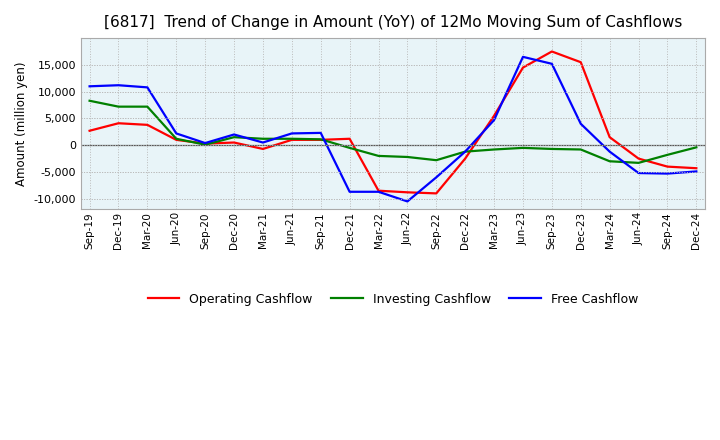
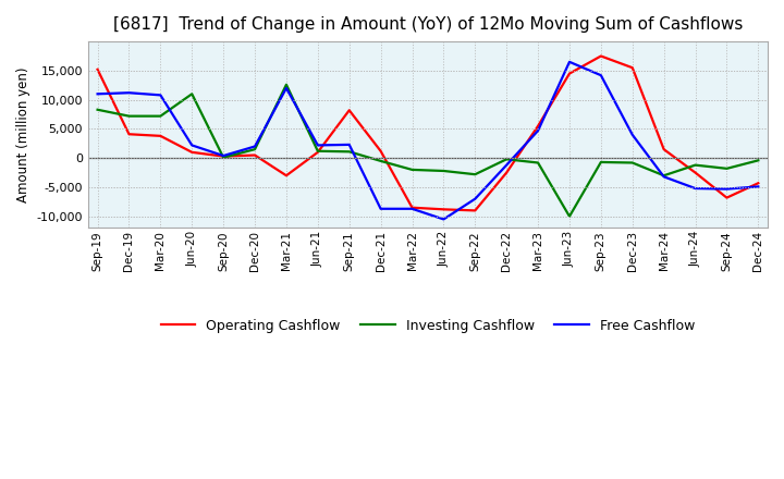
Operating Cashflow/Sep-19: 2,700 -> 15,200
Investing Cashflow/Jun-20: 1,200 -> 11,000
Operating Cashflow/Mar-21: -700 -> -3,000
Investing Cashflow/Mar-21: 1,200 -> 12,600
Free Cashflow/Mar-21: 500 -> 12,000
Operating Cashflow/Sep-21: 1,000 -> 8,200
Free Cashflow/Sep-22: -6,000 -> -7,000
Investing Cashflow/Dec-22: -1,200 -> -200
Investing Cashflow/Jun-23: -500 -> -10,000
Free Cashflow/Sep-23: 15,200 -> 14,200
Free Cashflow/Mar-24: -1,200 -> -3,200
Investing Cashflow/Jun-24: -3,300 -> -1,200
Operating Cashflow/Sep-24: -4,000 -> -6,800
